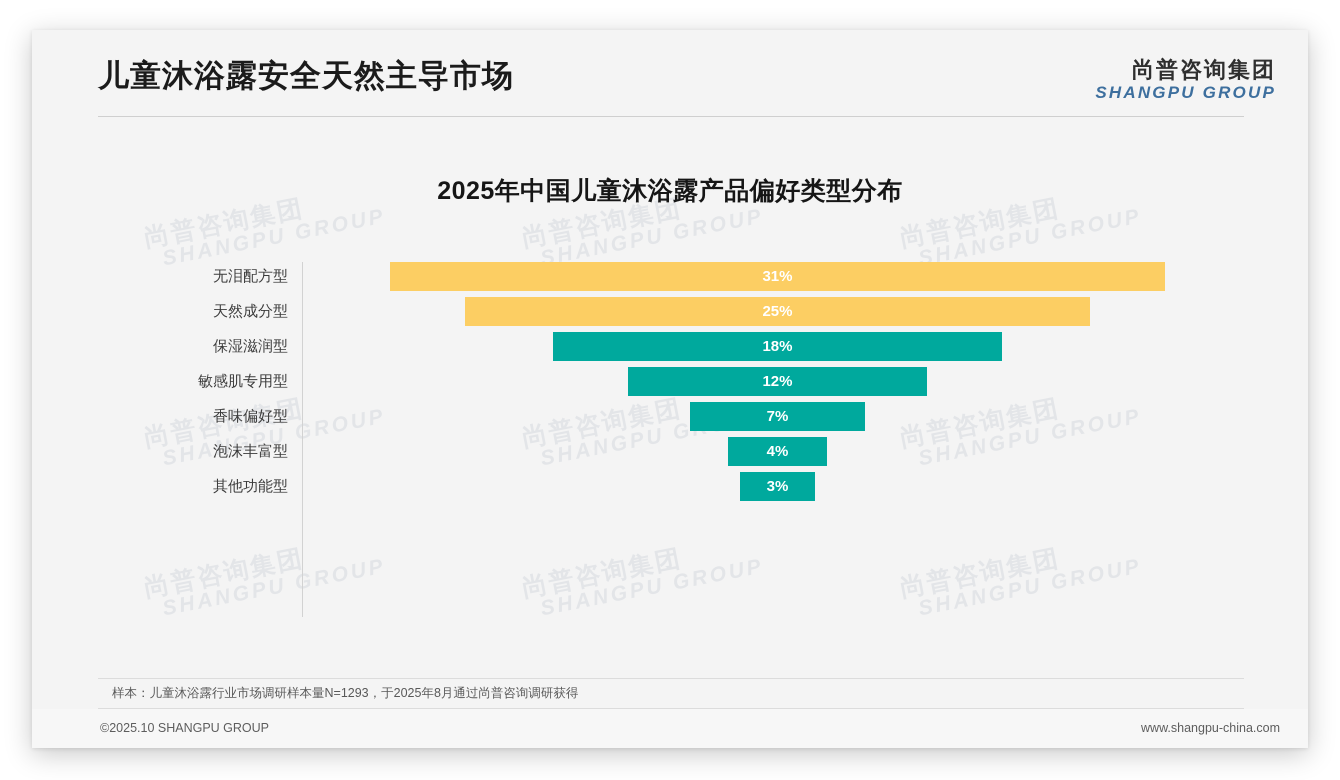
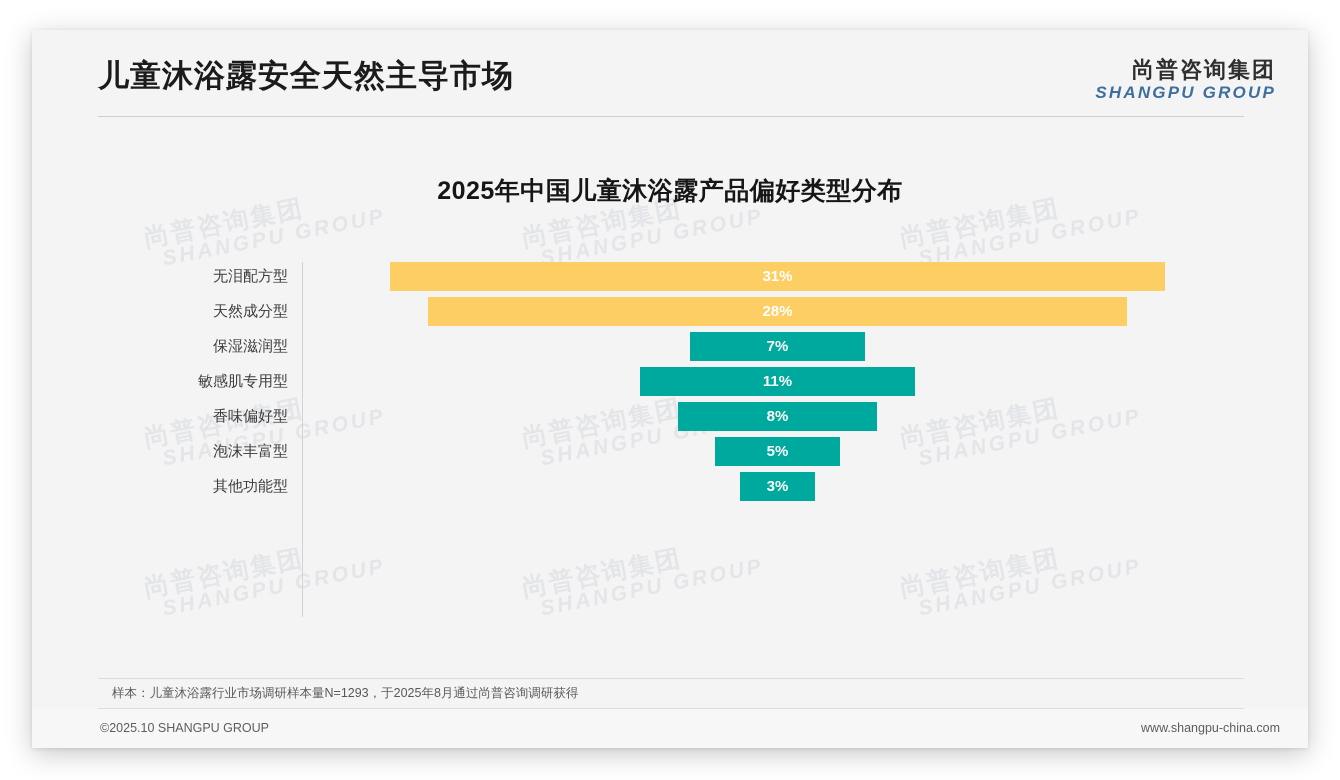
天然成分型: 25% -> 28%
保湿滋润型: 18% -> 7%
敏感肌专用型: 12% -> 11%
香味偏好型: 7% -> 8%
泡沫丰富型: 4% -> 5%
